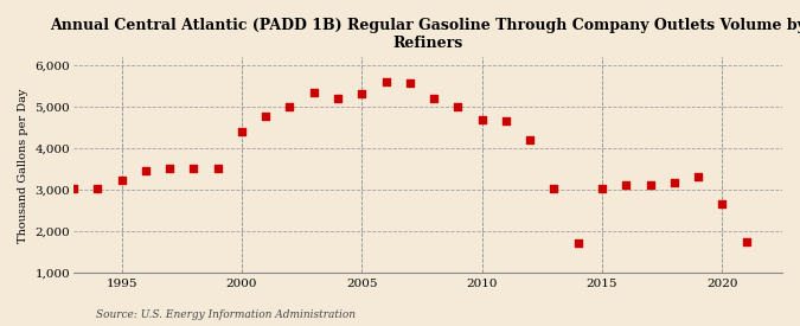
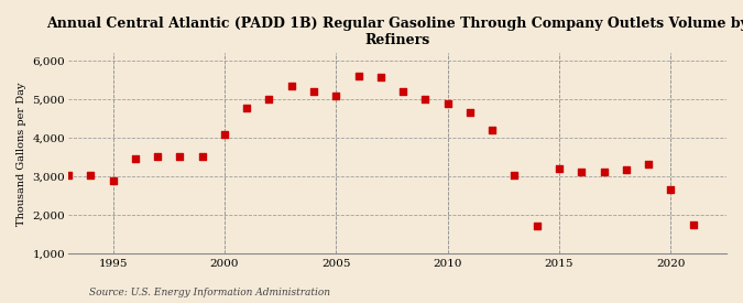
1995: 3,230 -> 2,900
2000: 4,420 -> 4,100
2005: 5,310 -> 5,100
2010: 4,700 -> 4,900
2015: 3,030 -> 3,200
